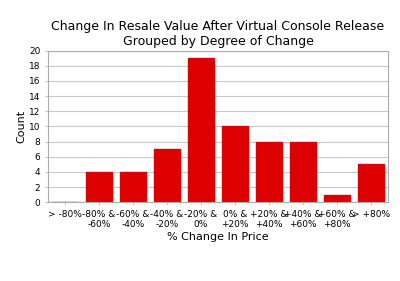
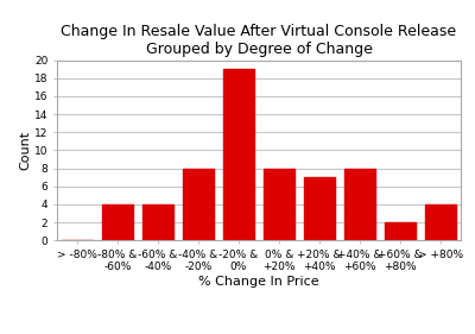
-40% & -20%: 7 -> 8
0% & +20%: 10 -> 8
+20% & +40%: 8 -> 7
+60% & +80%: 1 -> 2
> +80%: 5 -> 4
